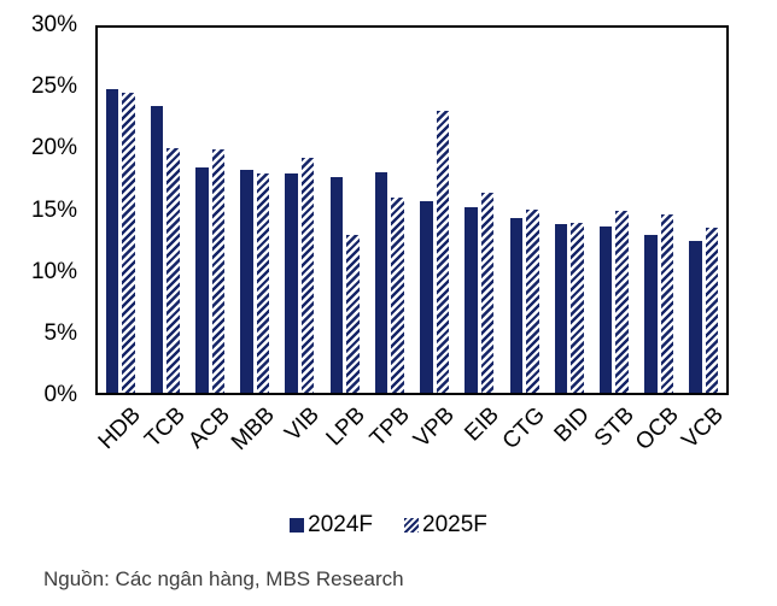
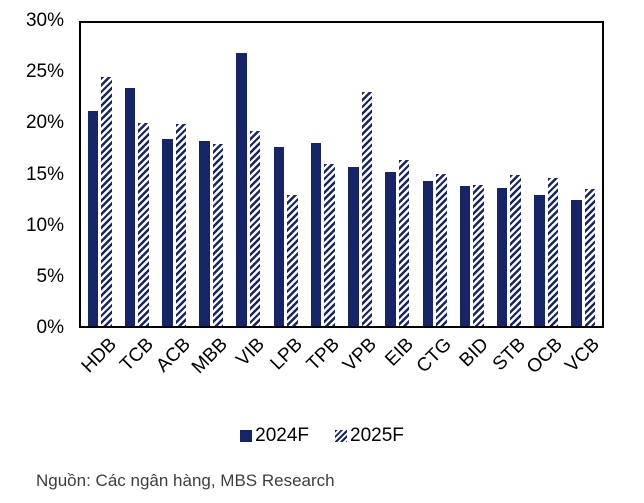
2024F/HDB: 25.0% -> 21.3%
2024F/VIB: 18.0% -> 27.0%
